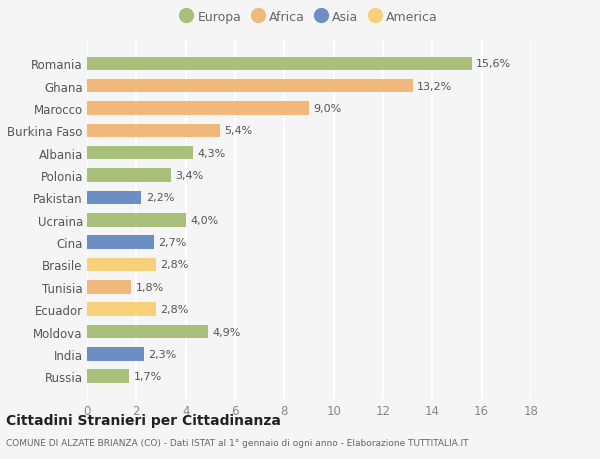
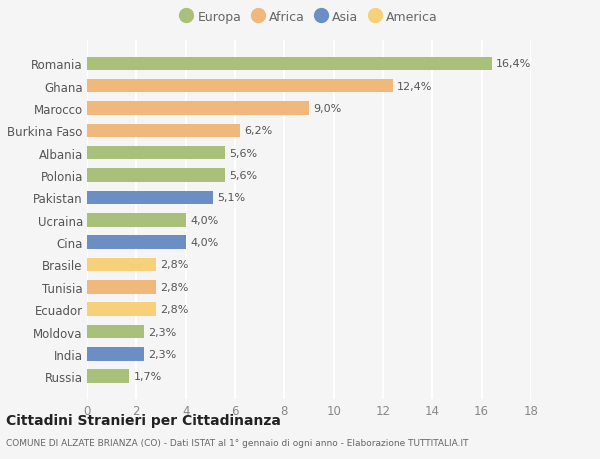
Romania: 15,6% -> 16,4%
Ghana: 13,2% -> 12,4%
Burkina Faso: 5,4% -> 6,2%
Albania: 4,3% -> 5,6%
Polonia: 3,4% -> 5,6%
Pakistan: 2,2% -> 5,1%
Cina: 2,7% -> 4,0%
Tunisia: 1,8% -> 2,8%
Moldova: 4,9% -> 2,3%
